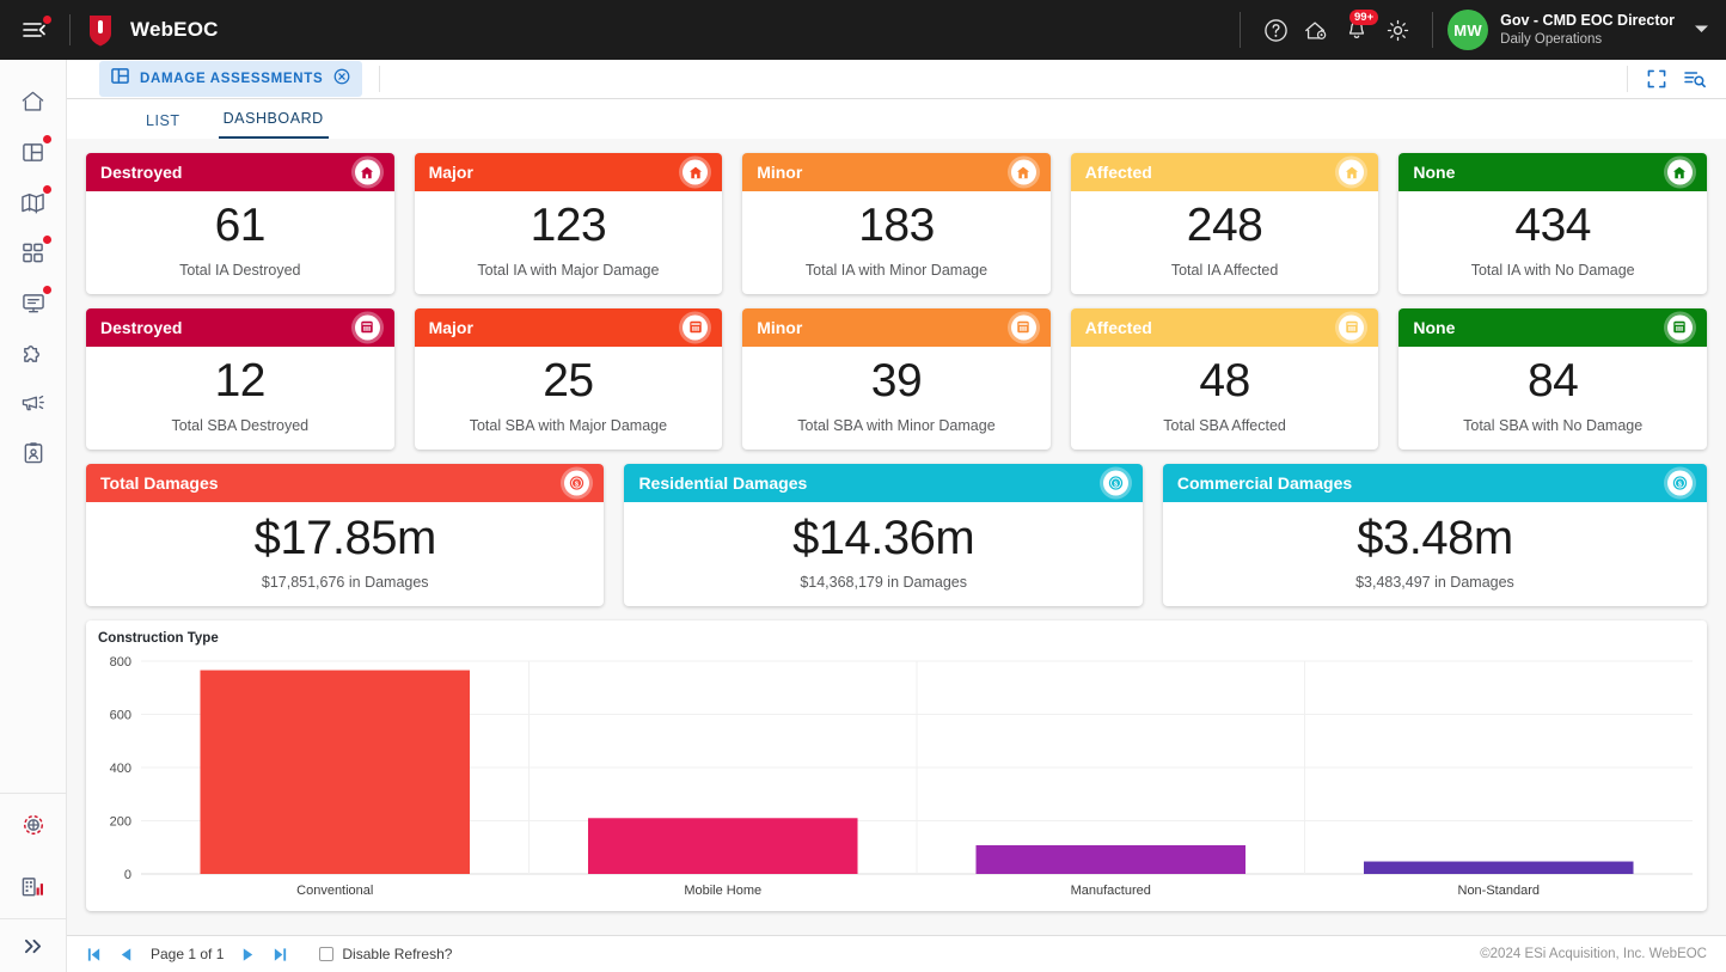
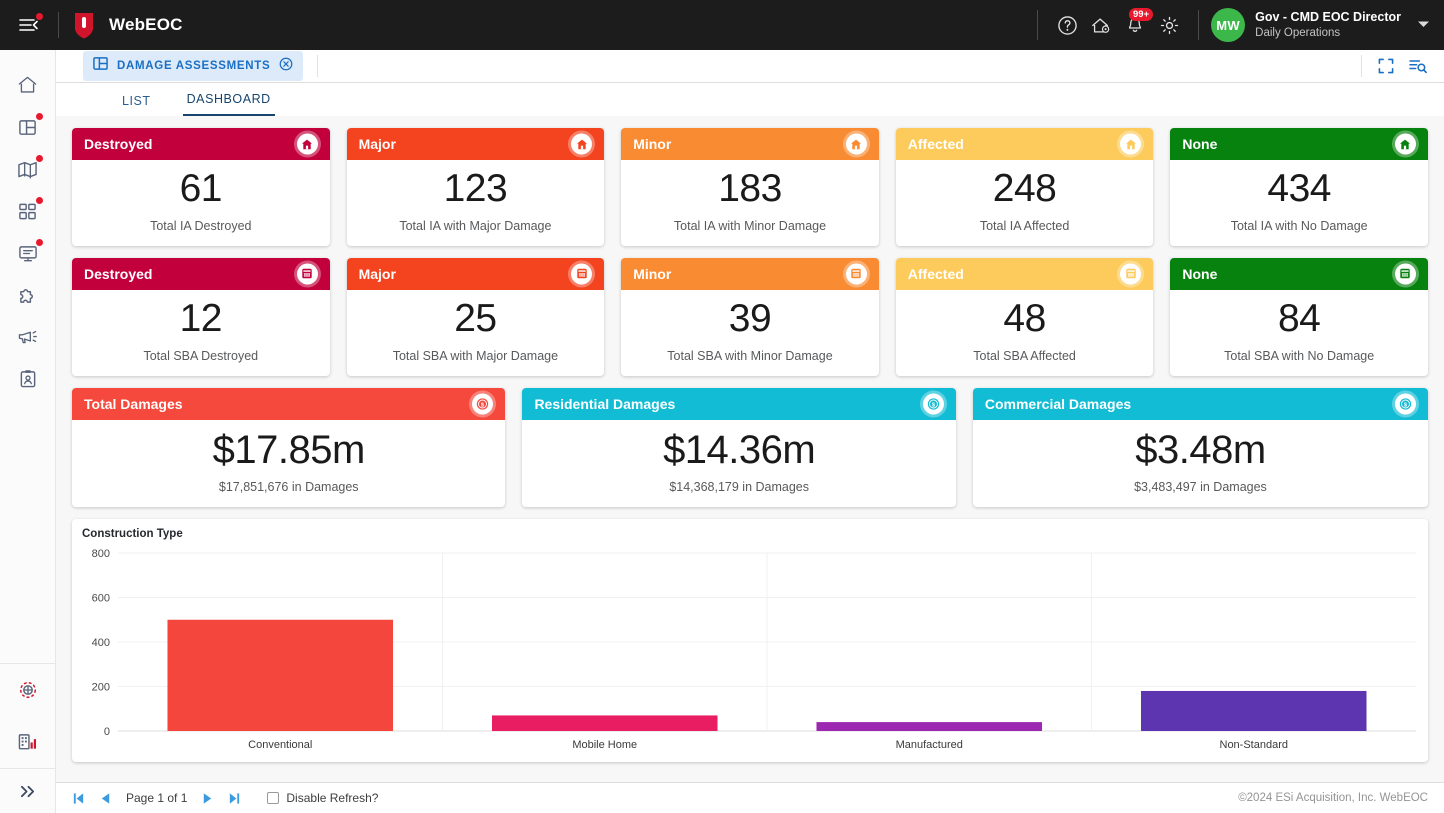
Conventional: 770 -> 500
Mobile Home: 210 -> 70
Manufactured: 110 -> 40
Non-Standard: 50 -> 180
